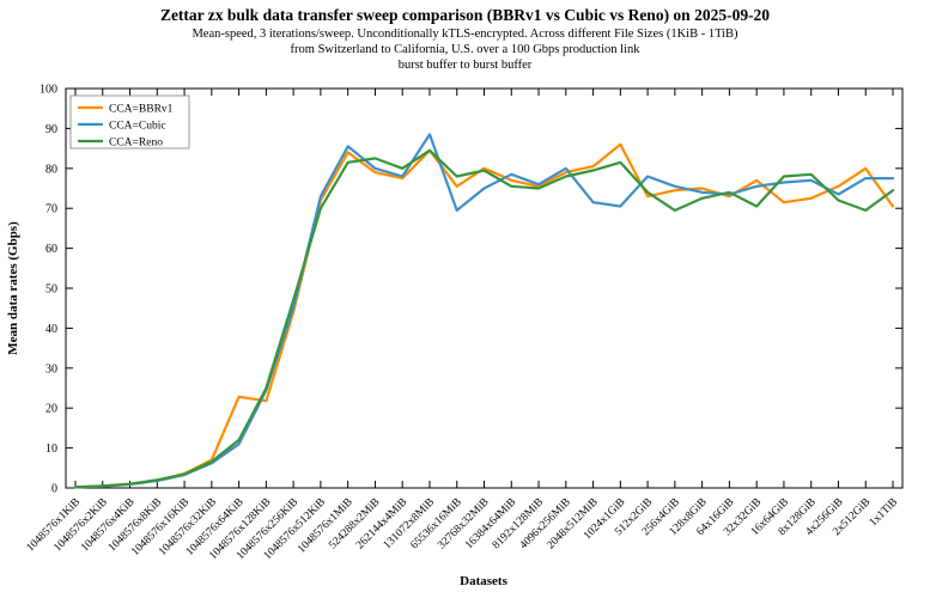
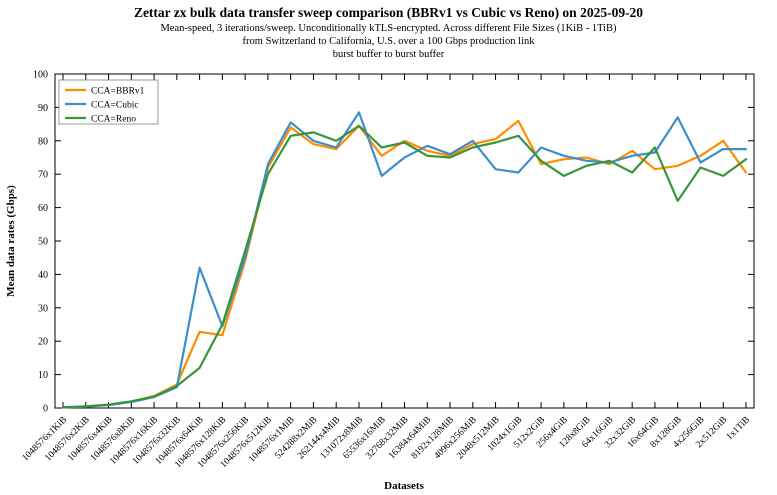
CCA=Cubic/1048576x64KiB: 11 -> 42
CCA=Cubic/8x128GiB: 77 -> 87
CCA=Reno/8x128GiB: 78 -> 62
